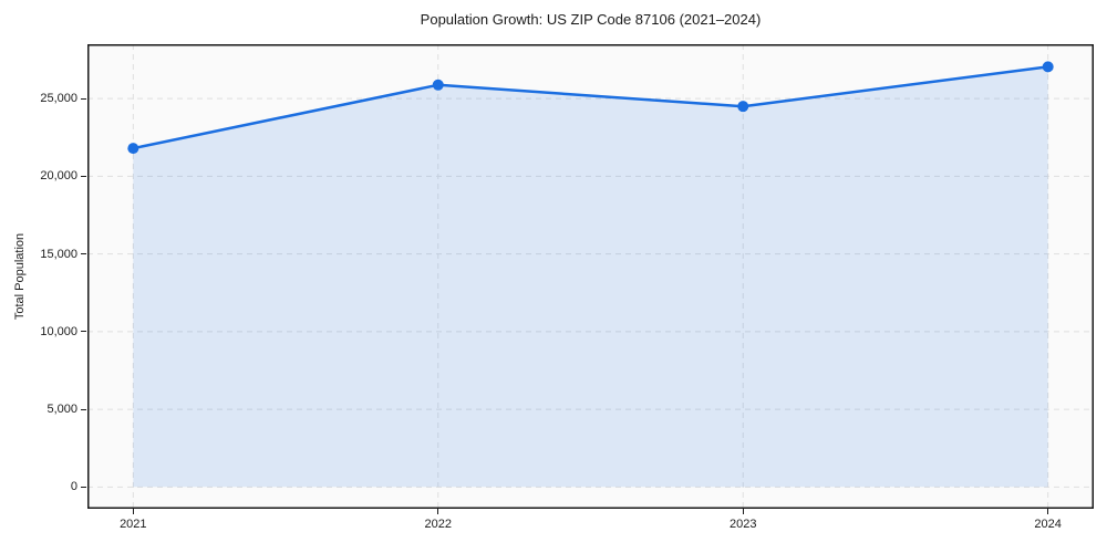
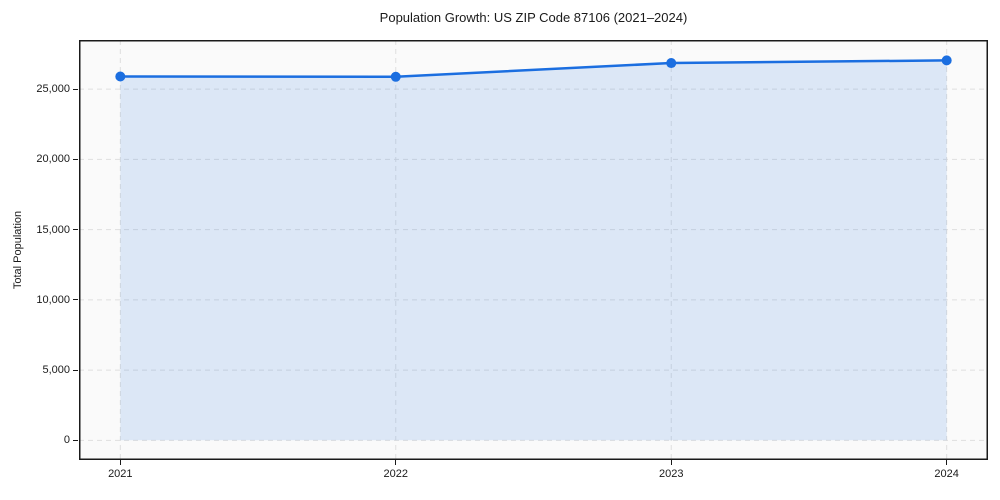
2021: 21800 -> 25900
2023: 24500 -> 26900
